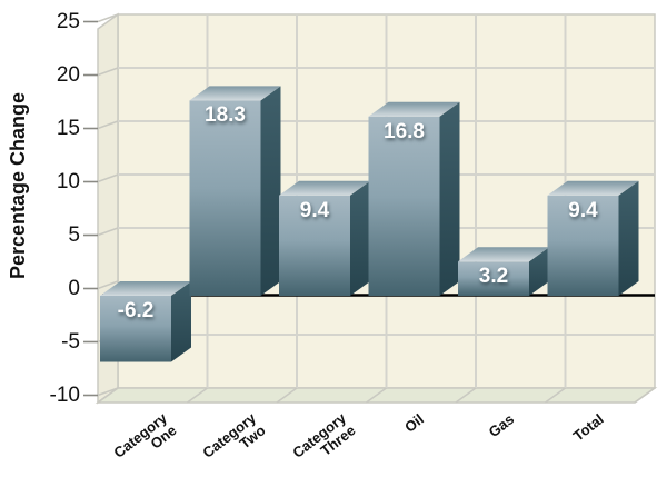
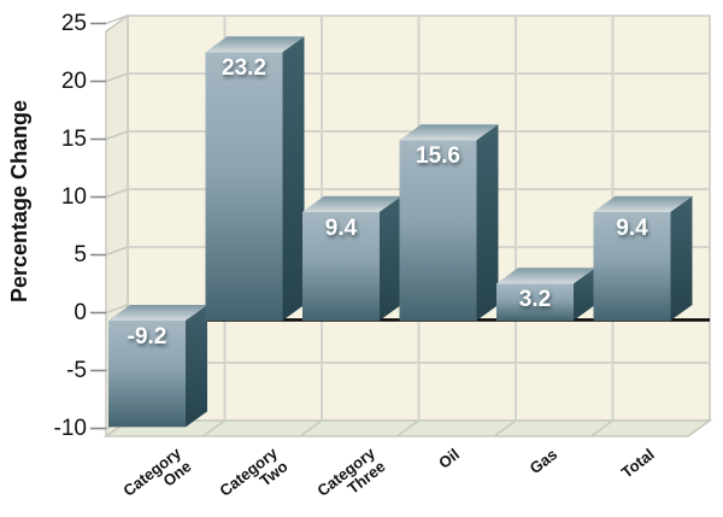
Category One: -6.2 -> -9.2
Category Two: 18.3 -> 23.2
Oil: 16.8 -> 15.6
